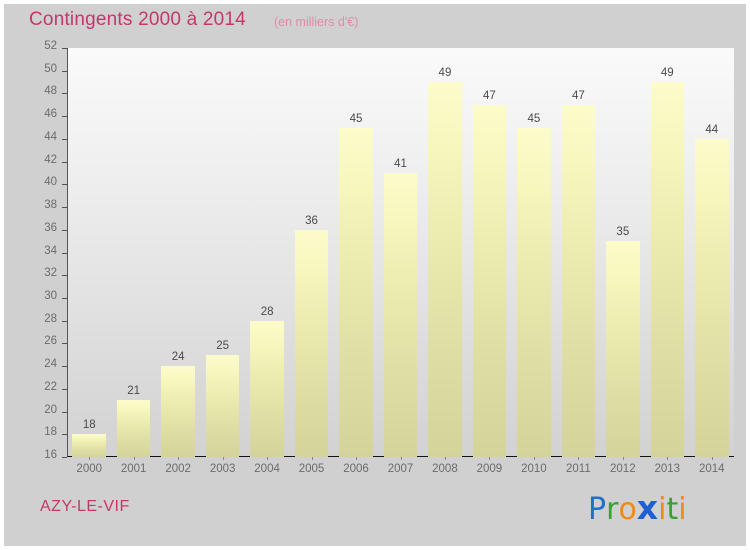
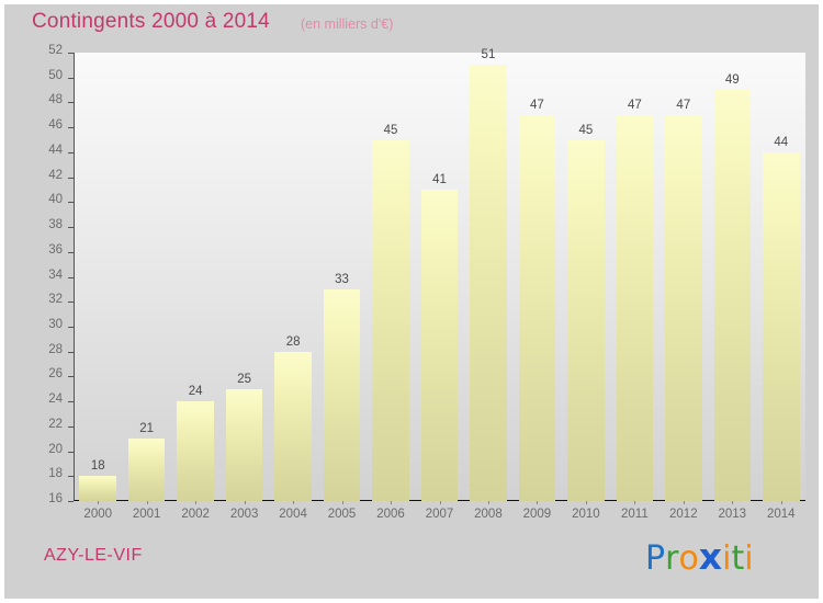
2005: 36 -> 33
2008: 49 -> 51
2012: 35 -> 47
